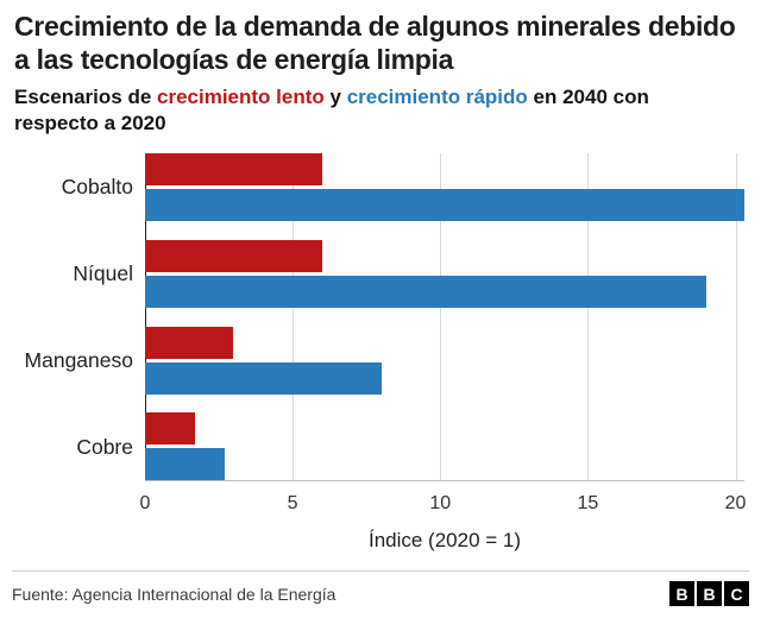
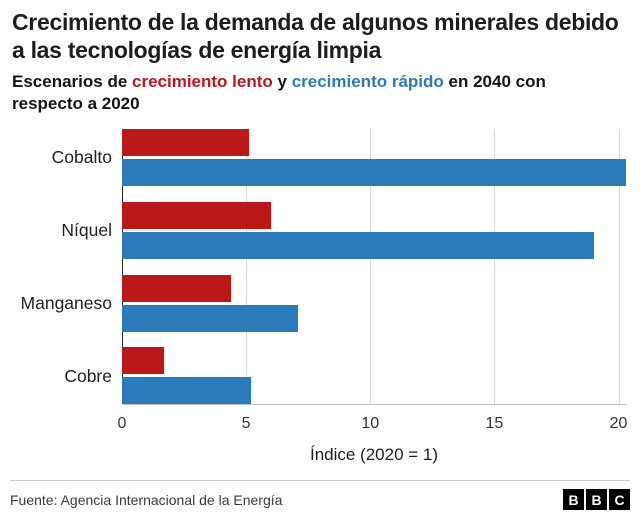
crecimiento lento/Cobalto: 6.0 -> 5.1
crecimiento lento/Manganeso: 3.0 -> 4.4
crecimiento rápido/Manganeso: 8.0 -> 7.1
crecimiento rápido/Cobre: 2.7 -> 5.2
